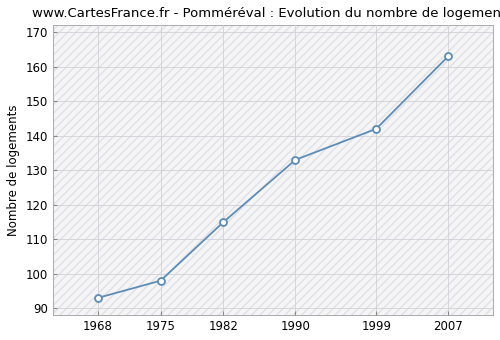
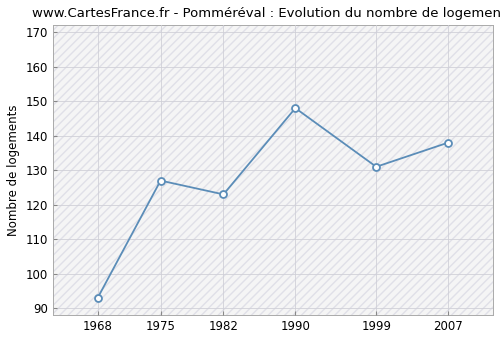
1975: 98 -> 127
1982: 115 -> 123
1990: 133 -> 148
1999: 142 -> 131
2007: 163 -> 138
